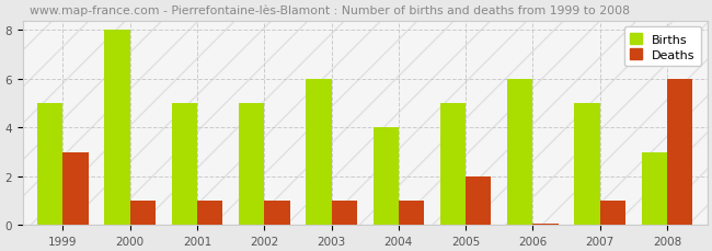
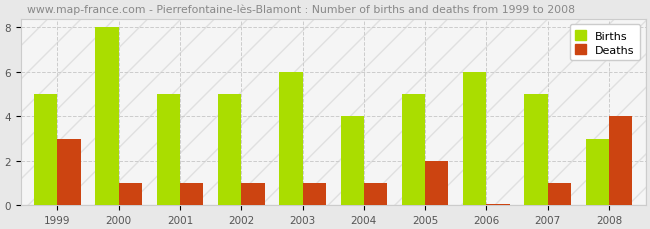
Deaths/2008: 6.00 -> 4.00
